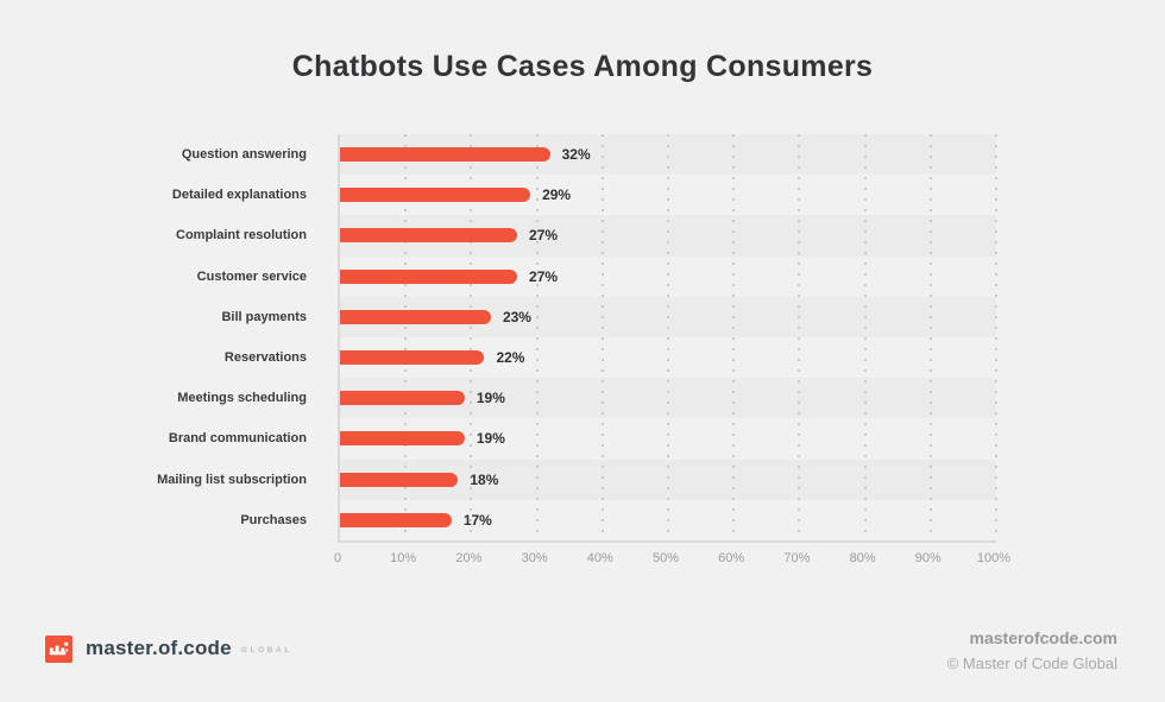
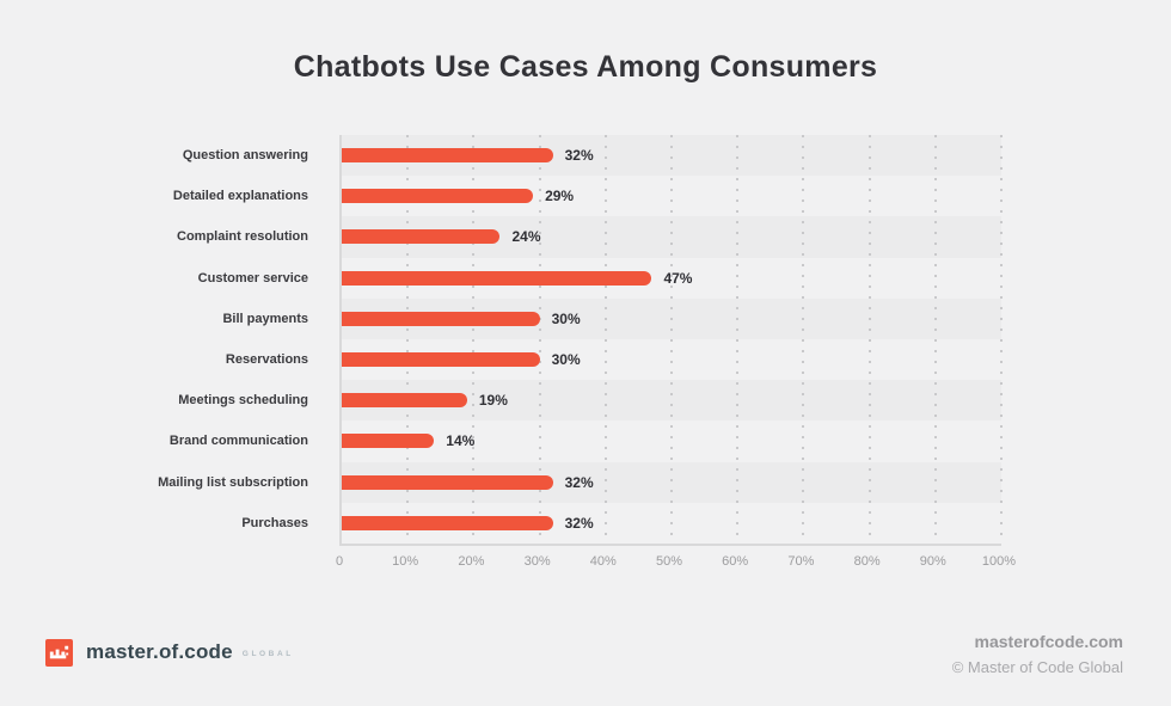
Complaint resolution: 27% -> 24%
Customer service: 27% -> 47%
Bill payments: 23% -> 30%
Reservations: 22% -> 30%
Brand communication: 19% -> 14%
Mailing list subscription: 18% -> 32%
Purchases: 17% -> 32%
